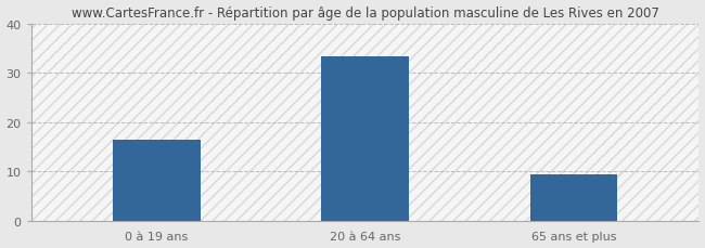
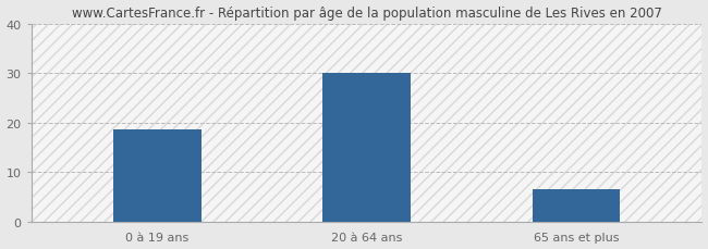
0 à 19 ans: 16.3 -> 18.5
20 à 64 ans: 33.3 -> 30.0
65 ans et plus: 9.3 -> 6.5
